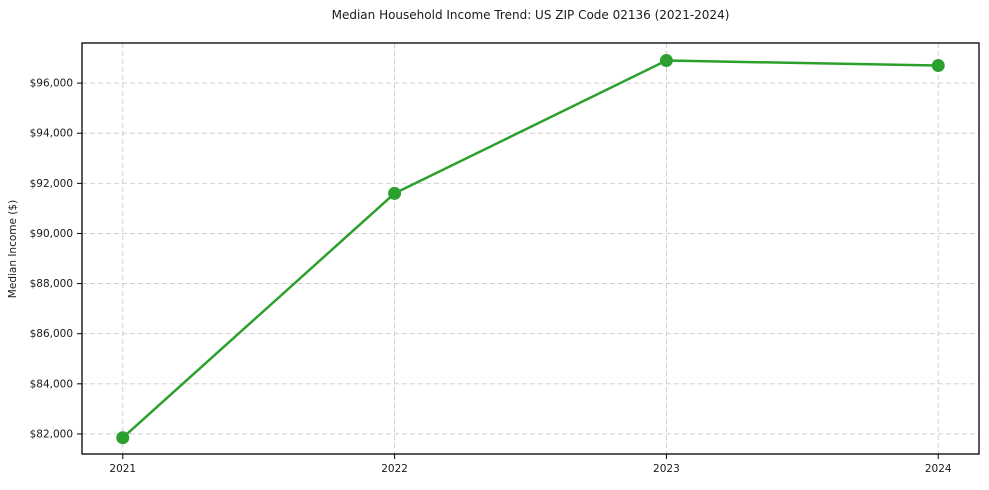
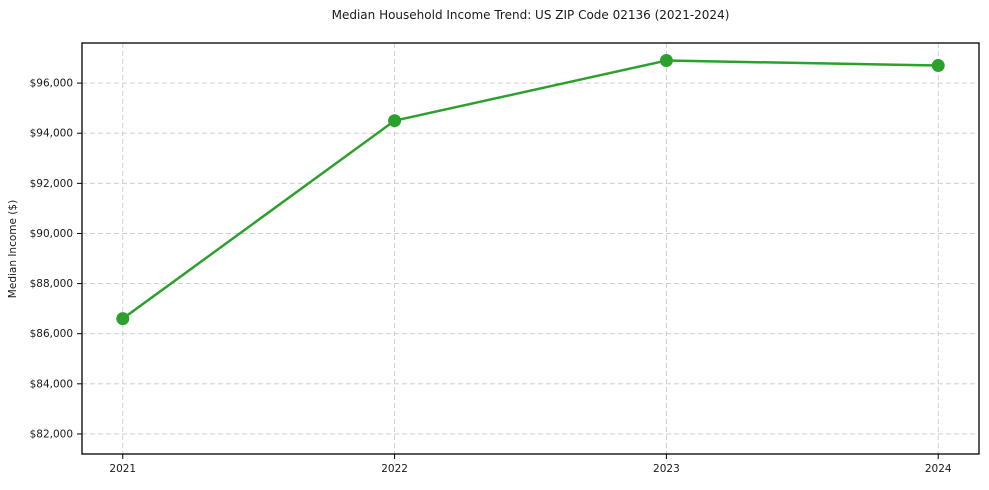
2021: $81800 -> $86600
2022: $91600 -> $94500
